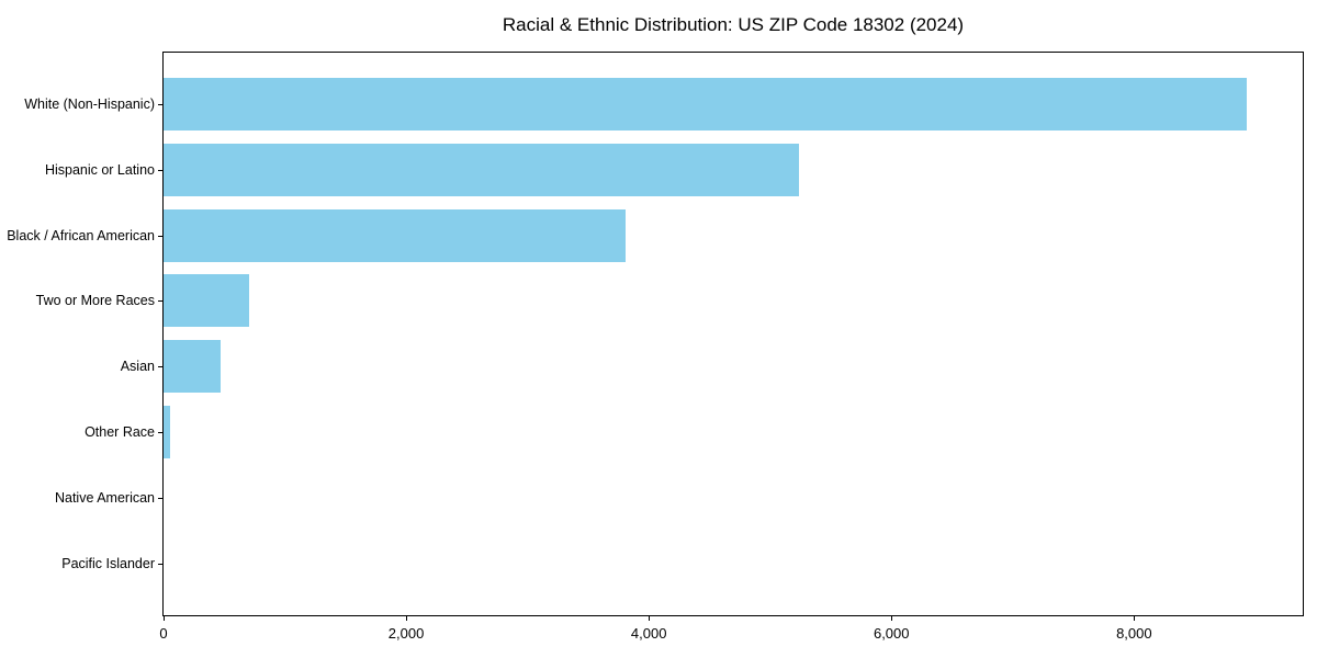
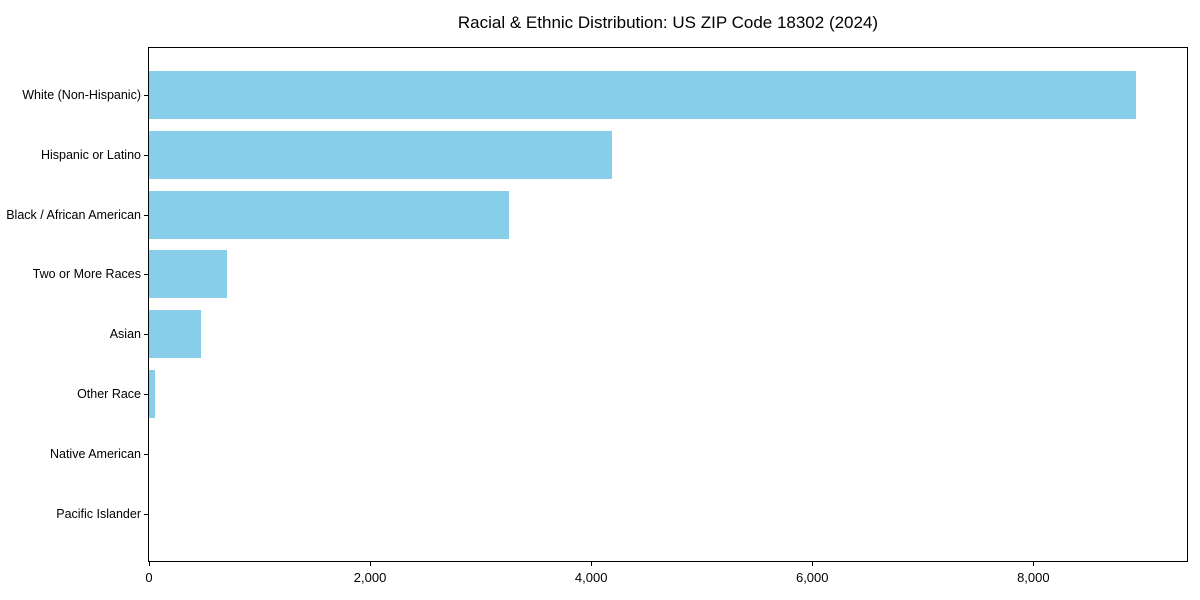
Hispanic or Latino: 5240 -> 4190
Black / African American: 3810 -> 3260
